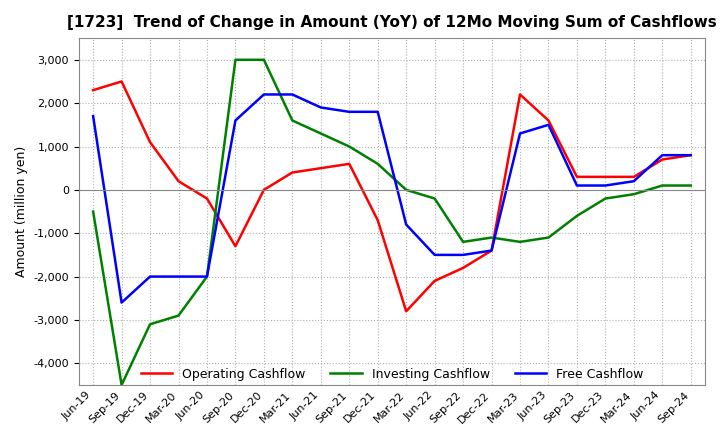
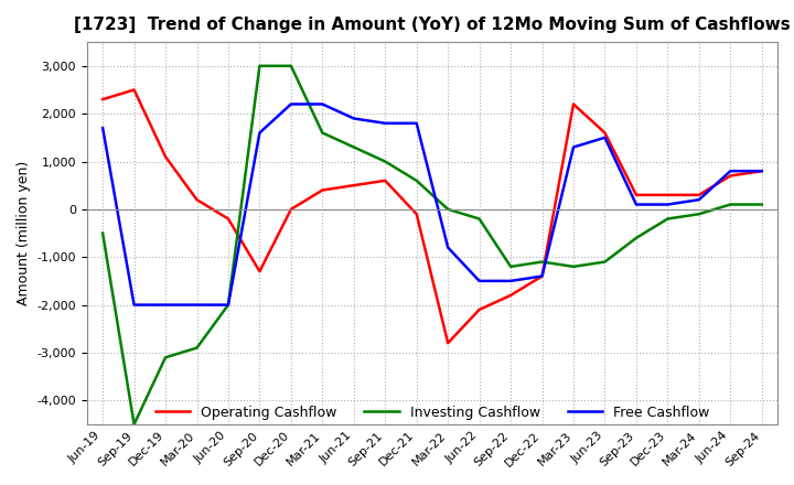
Free Cashflow/Sep-19: -2,600 -> -2,000
Operating Cashflow/Dec-21: -700 -> -100
